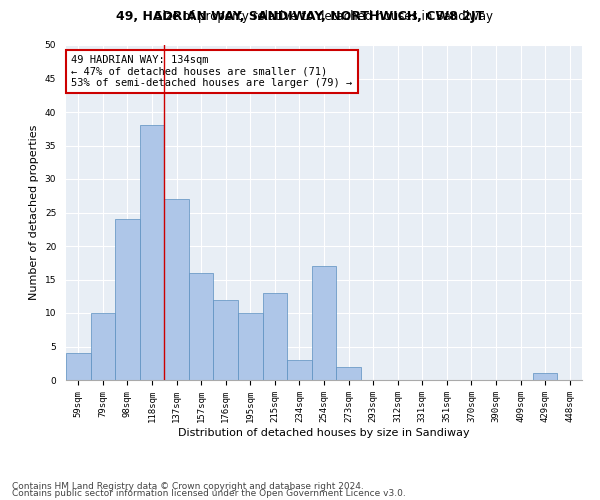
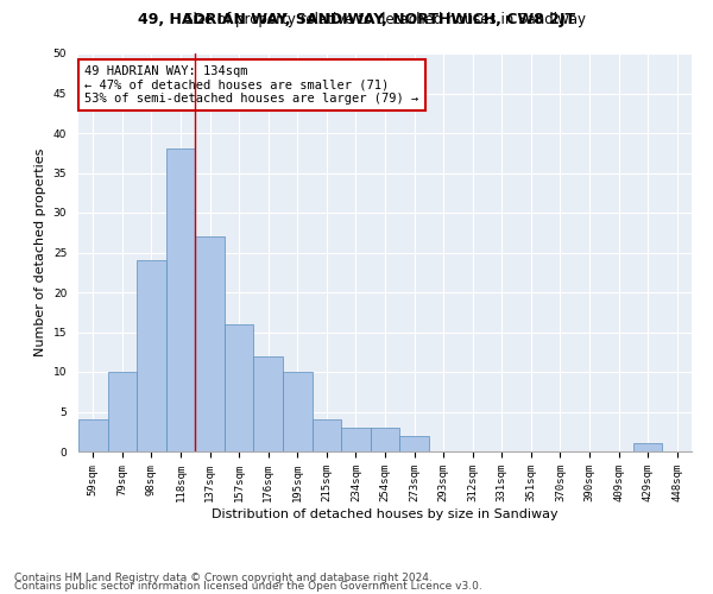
215sqm: 13 -> 4
254sqm: 17 -> 3
